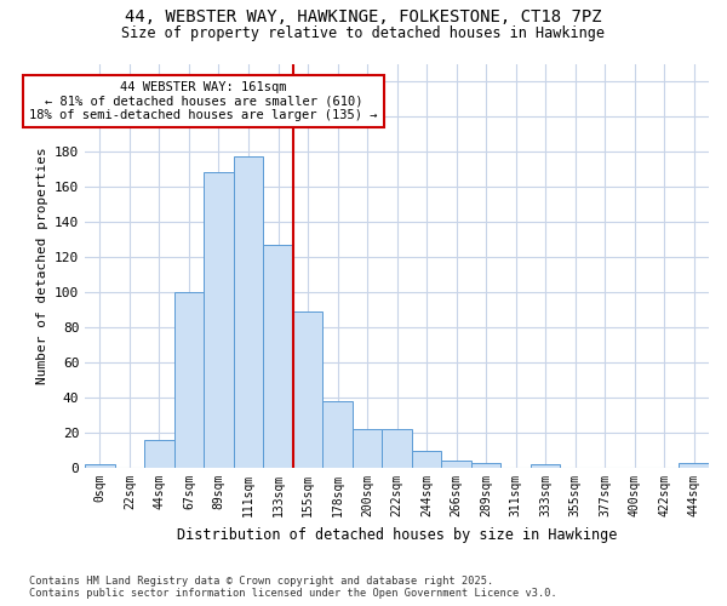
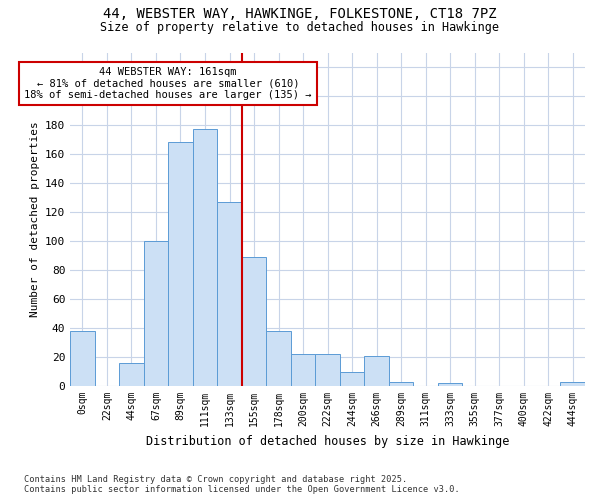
0sqm: 2 -> 38
266sqm: 4 -> 21
